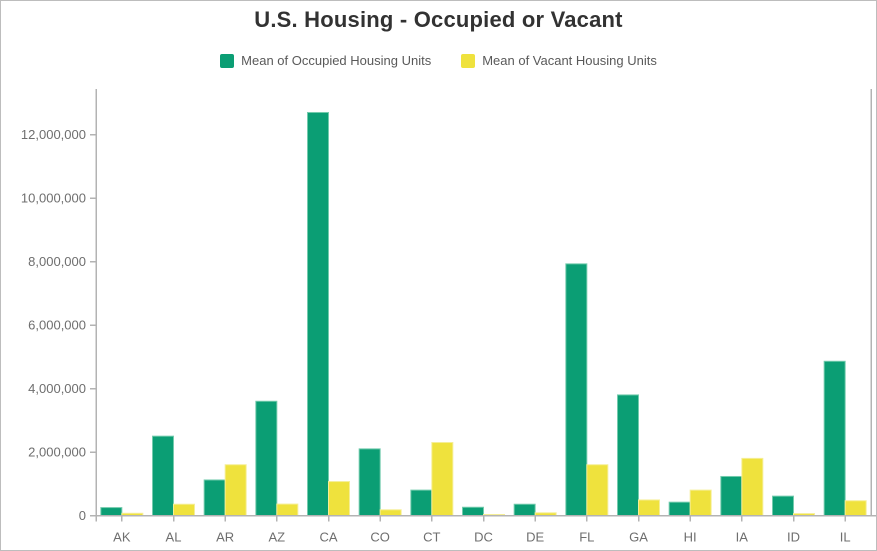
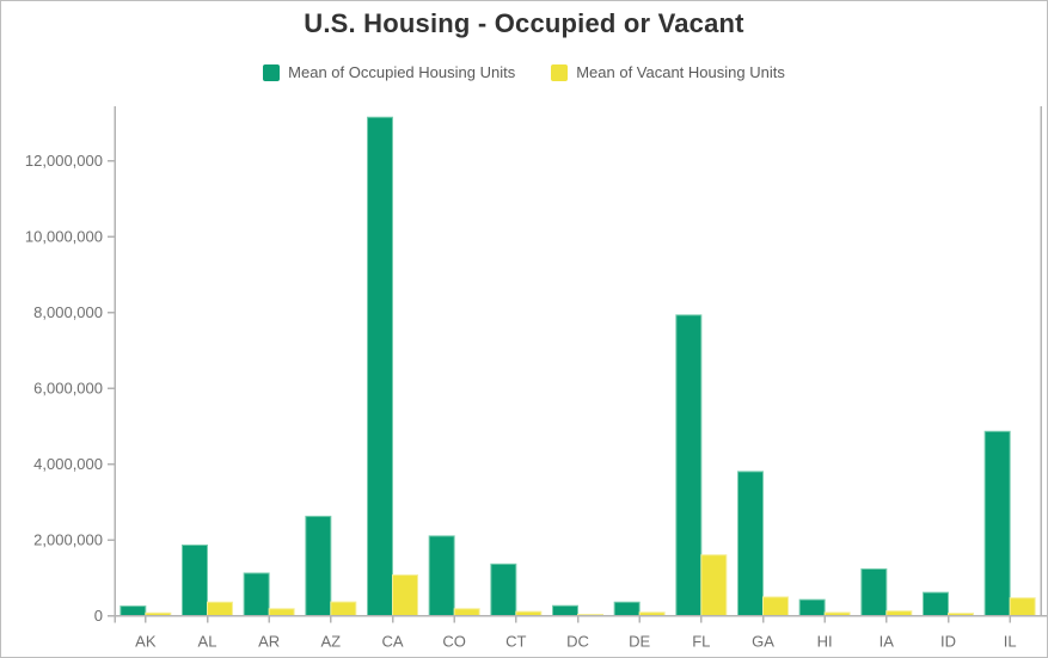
Mean of Occupied Housing Units/AL: 2500000 -> 1900000
Mean of Vacant Housing Units/AR: 1600000 -> 200000
Mean of Occupied Housing Units/AZ: 3600000 -> 2600000
Mean of Occupied Housing Units/CA: 12700000 -> 13200000
Mean of Occupied Housing Units/CT: 800000 -> 1400000
Mean of Vacant Housing Units/CT: 2300000 -> 100000
Mean of Vacant Housing Units/HI: 800000 -> 100000
Mean of Vacant Housing Units/IA: 1800000 -> 100000
